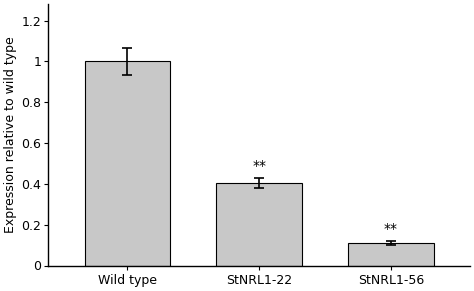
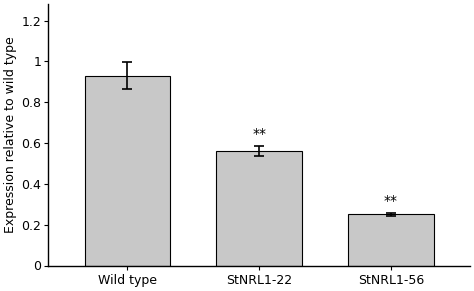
Wild type: 1.000 -> 0.930
StNRL1-22: 0.405 -> 0.560
StNRL1-56: 0.110 -> 0.250
